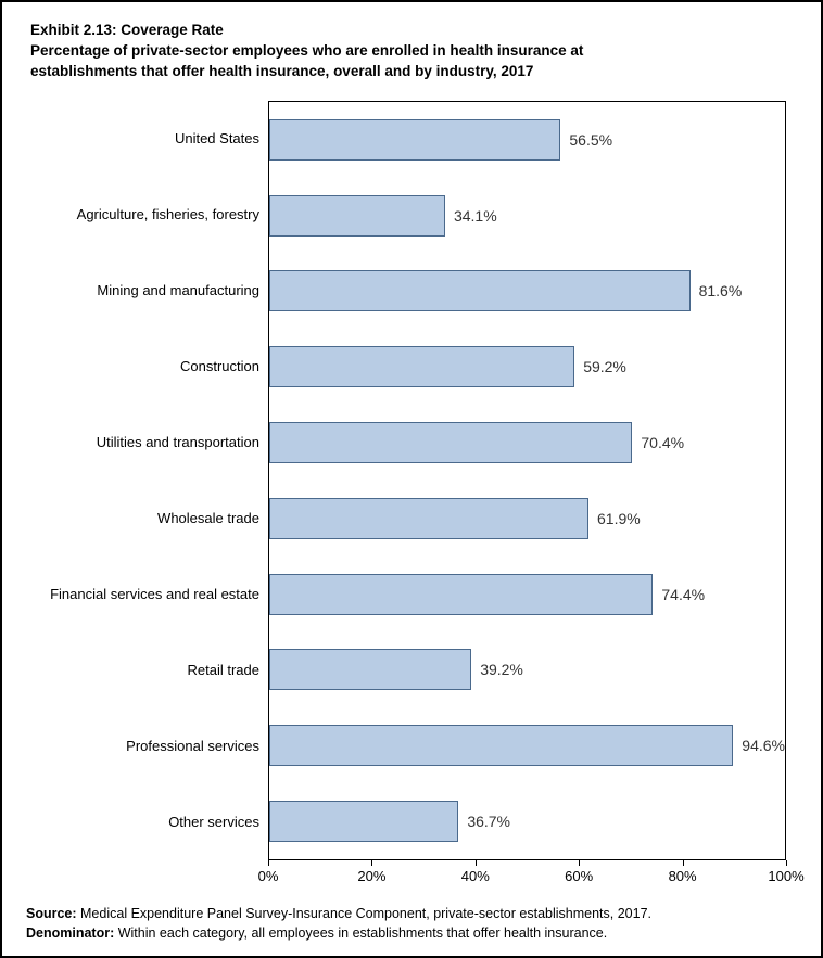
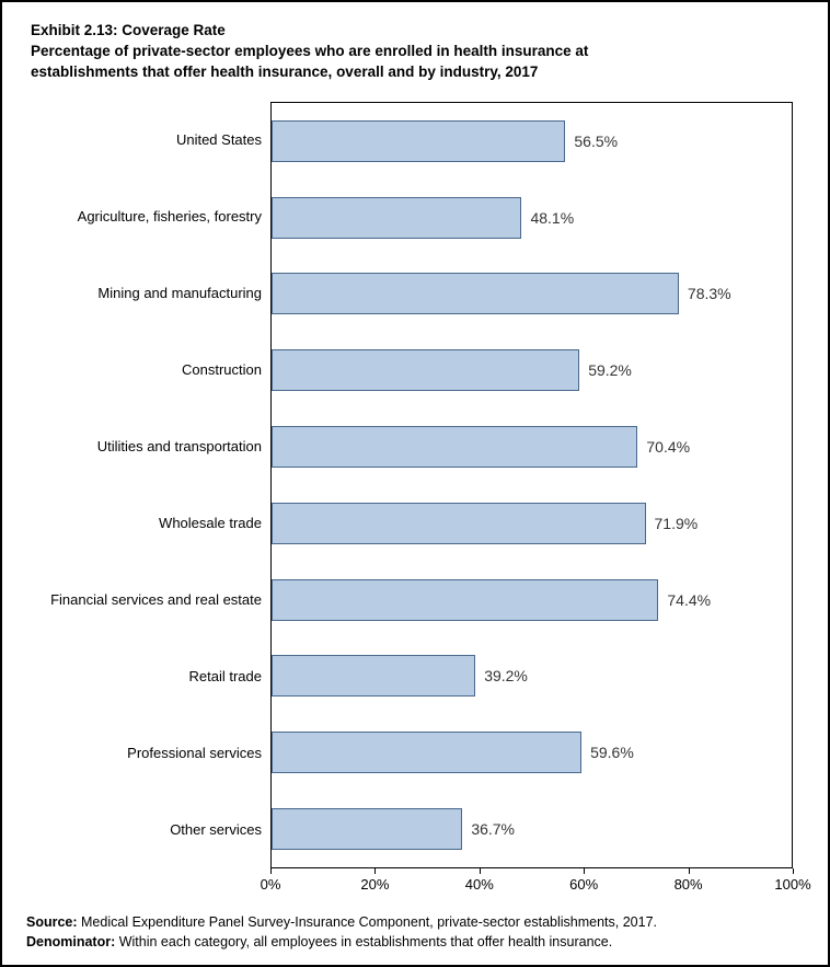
Agriculture, fisheries, forestry: 34.1% -> 48.1%
Mining and manufacturing: 81.6% -> 78.3%
Wholesale trade: 61.9% -> 71.9%
Professional services: 94.6% -> 59.6%
